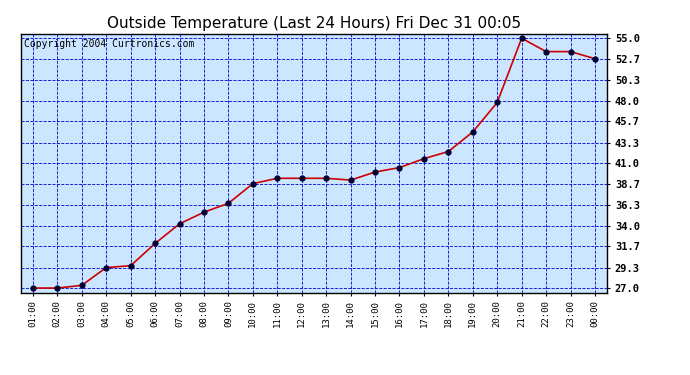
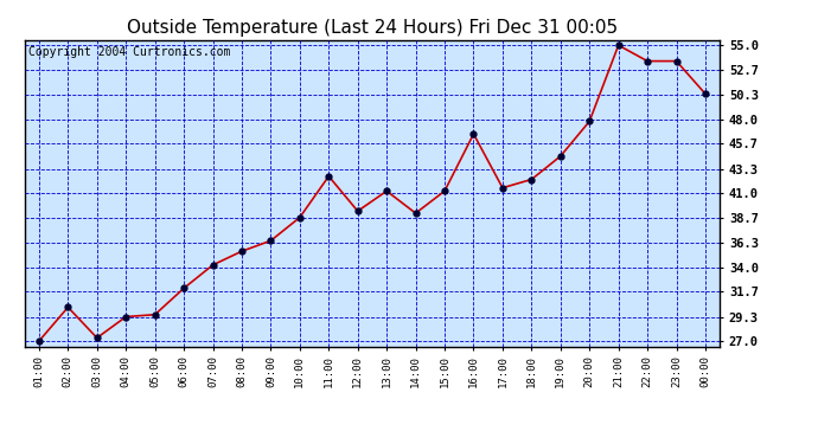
02:00: 27.0 -> 30.2
11:00: 39.3 -> 42.6
13:00: 39.3 -> 41.2
15:00: 40.0 -> 41.2
16:00: 40.5 -> 46.6
00:00: 52.7 -> 50.4
